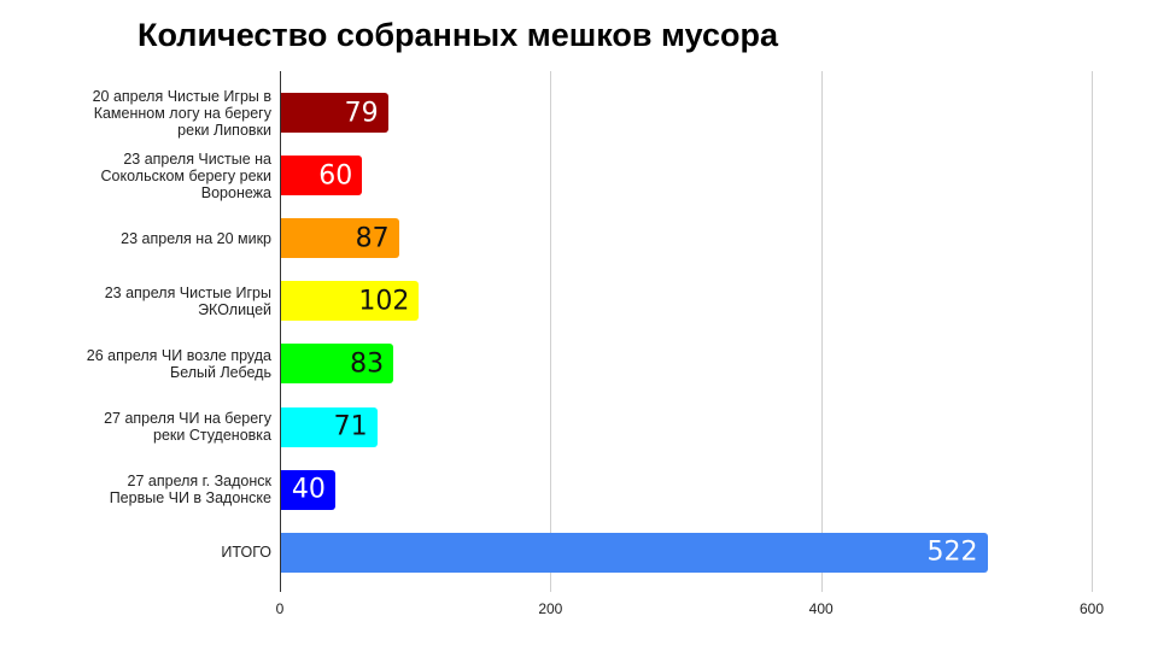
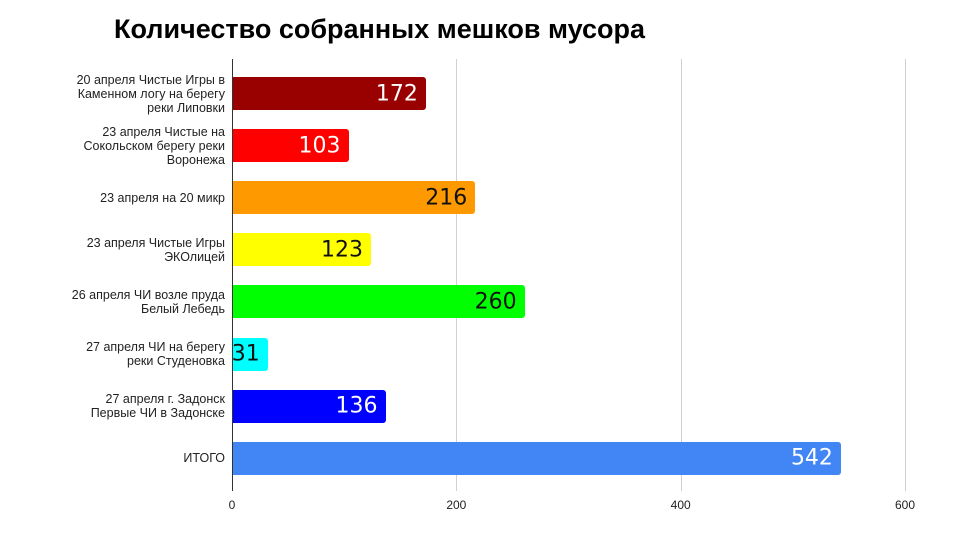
20 апреля Чистые Игры в Каменном логу на берегу реки Липовки: 79 -> 172
23 апреля Чистые на Сокольском берегу реки Воронежа: 60 -> 103
23 апреля на 20 микр: 87 -> 216
23 апреля Чистые Игры ЭКОлицей: 102 -> 123
26 апреля ЧИ возле пруда Белый Лебедь: 83 -> 260
27 апреля ЧИ на берегу реки Студеновка: 71 -> 31
27 апреля г. Задонск Первые ЧИ в Задонске: 40 -> 136
ИТОГО: 522 -> 542
